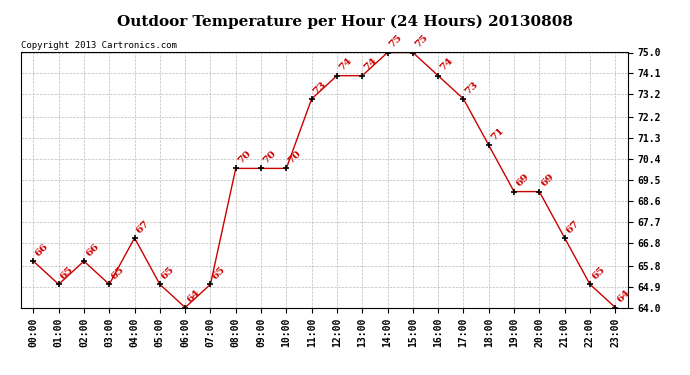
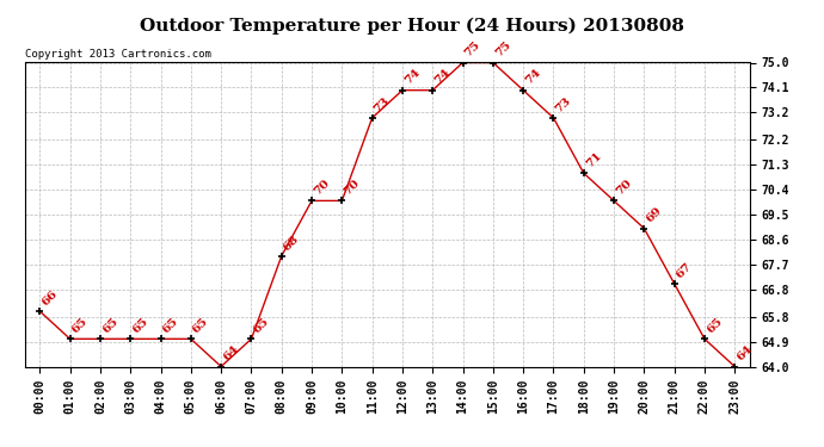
02:00: 66 -> 65
04:00: 67 -> 65
08:00: 70 -> 68
19:00: 69 -> 70
